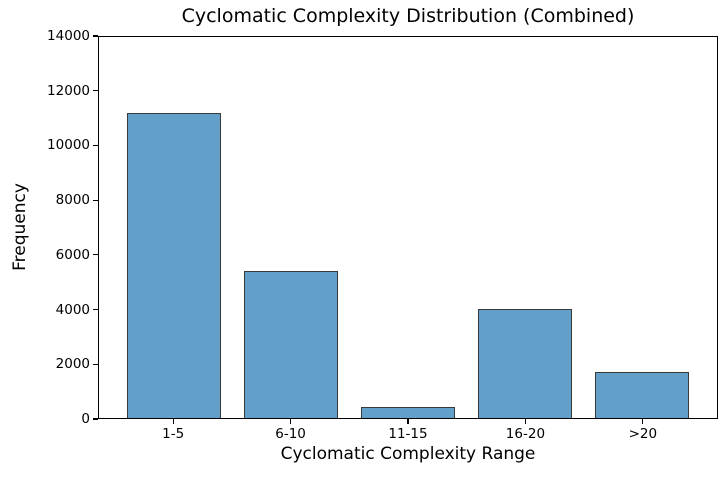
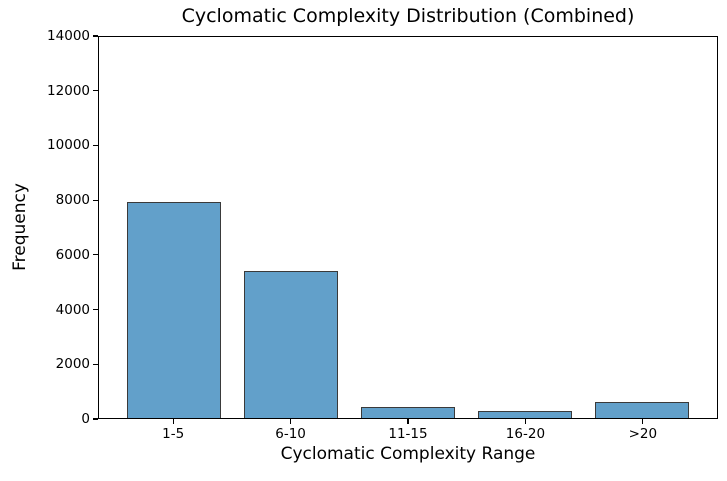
1-5: 11200 -> 8000
16-20: 4000 -> 200
>20: 1700 -> 600
